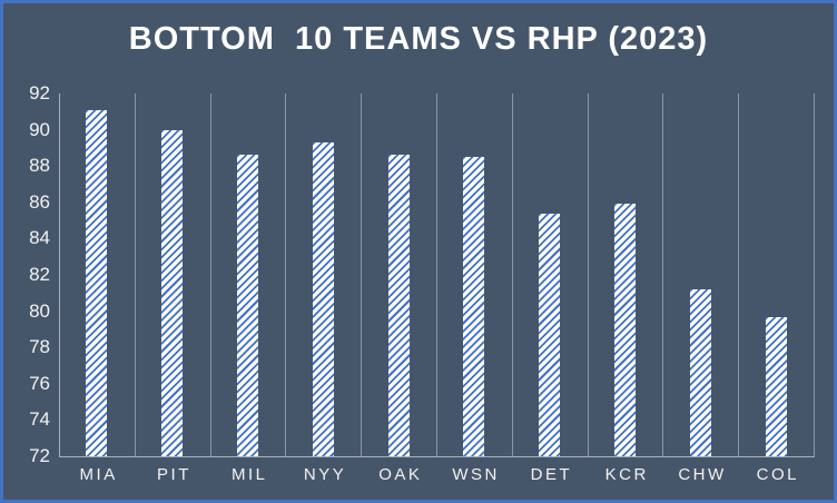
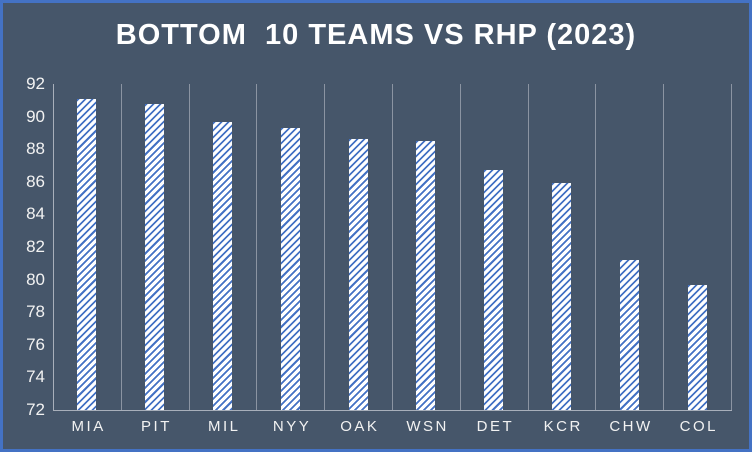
PIT: 90.0 -> 90.8
MIL: 88.6 -> 89.7
DET: 85.4 -> 86.7
